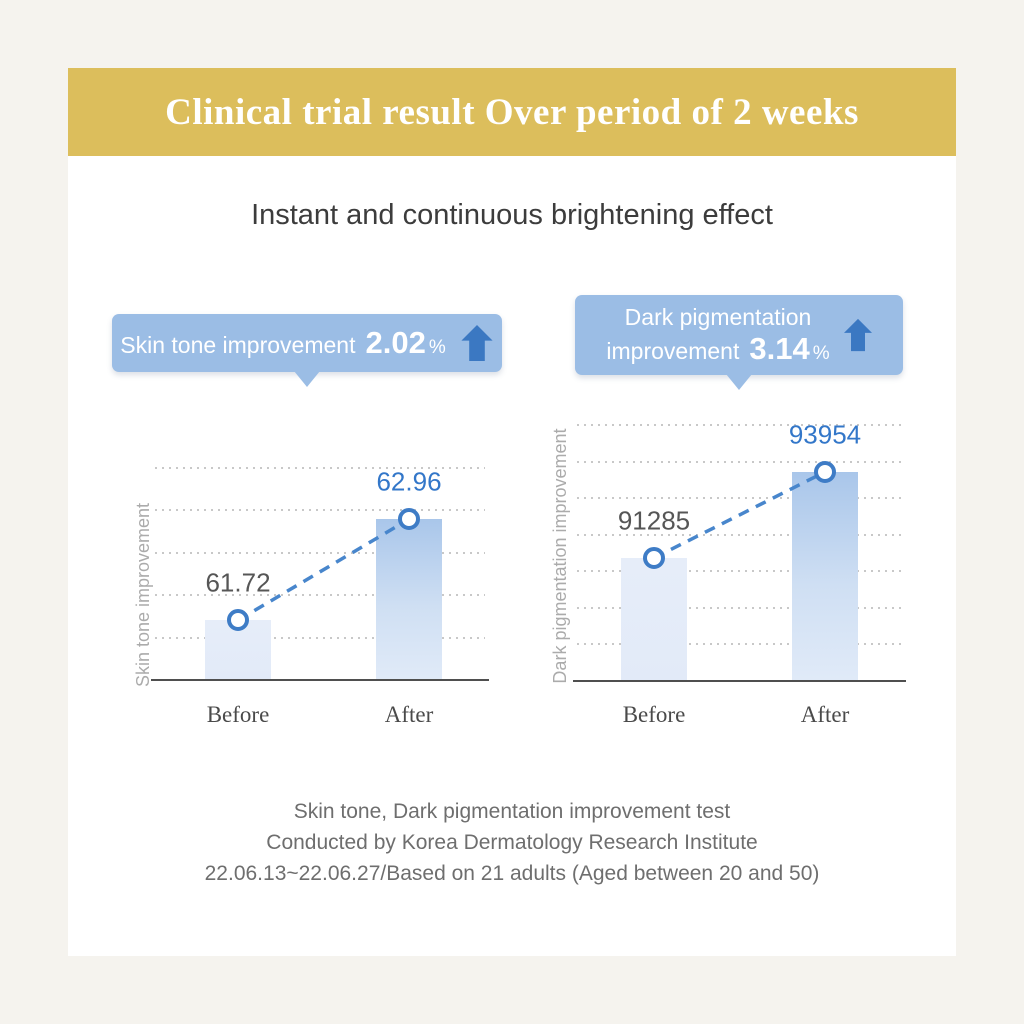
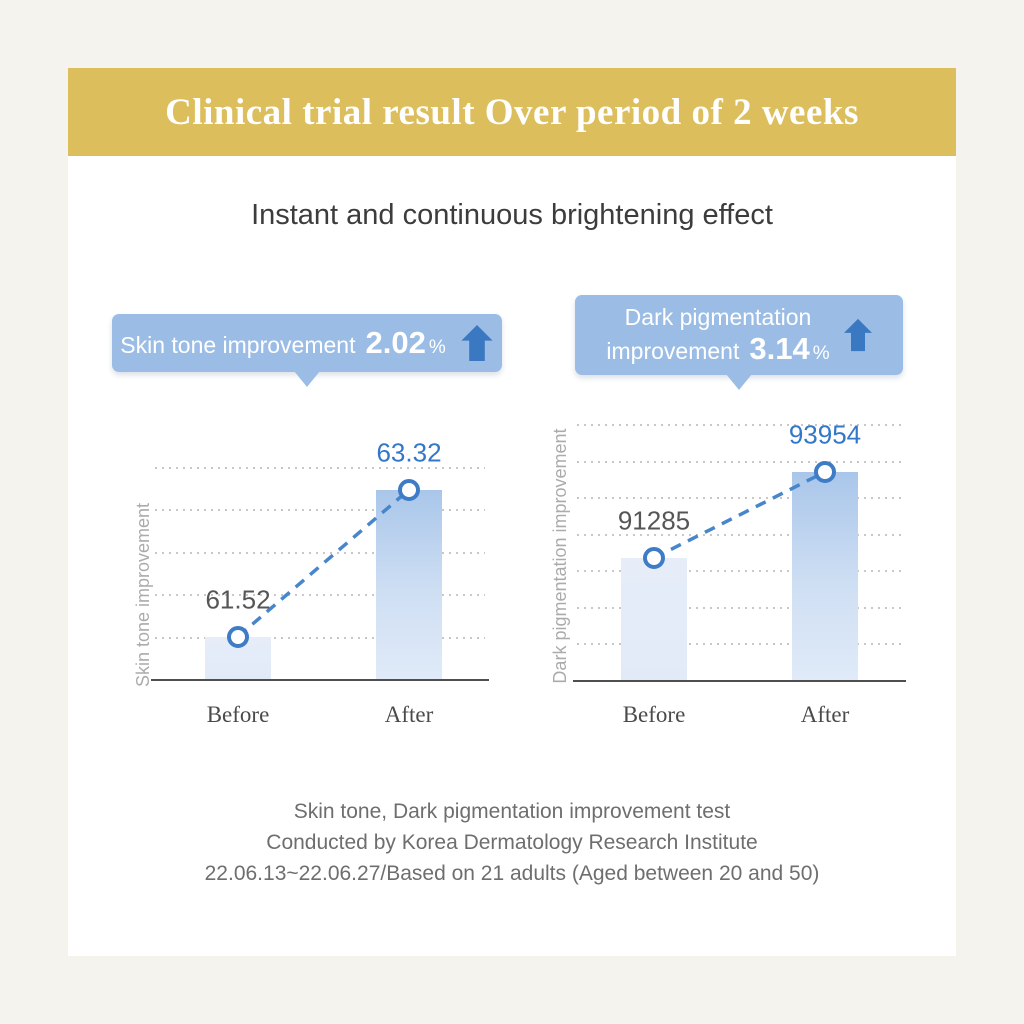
Skin tone improvement 2.02%/Before: 61.72 -> 61.52
Skin tone improvement 2.02%/After: 62.96 -> 63.32
